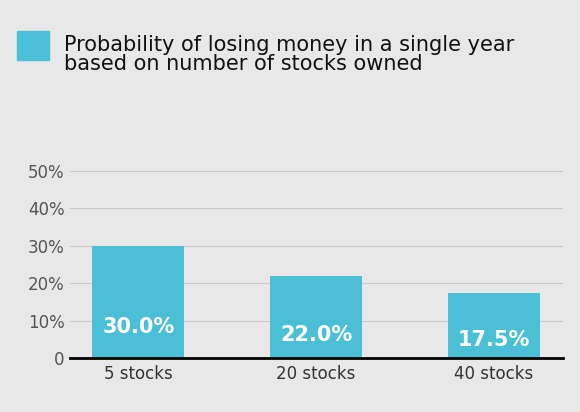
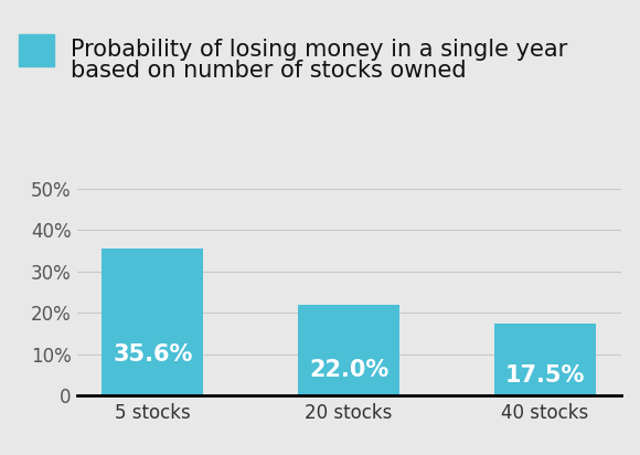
5 stocks: 30.0% -> 35.6%
